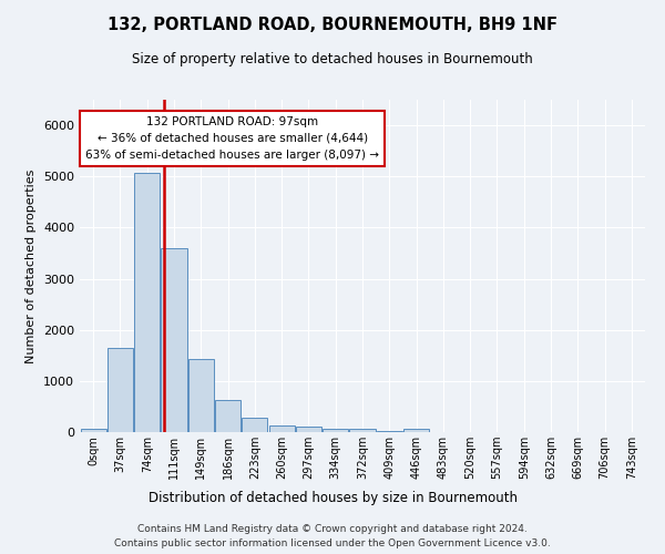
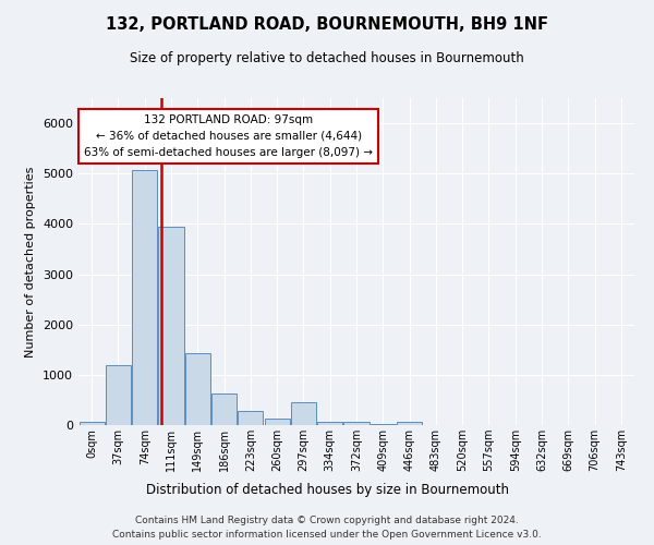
37sqm: 1650 -> 1200
111sqm: 3600 -> 3950
297sqm: 100 -> 450
